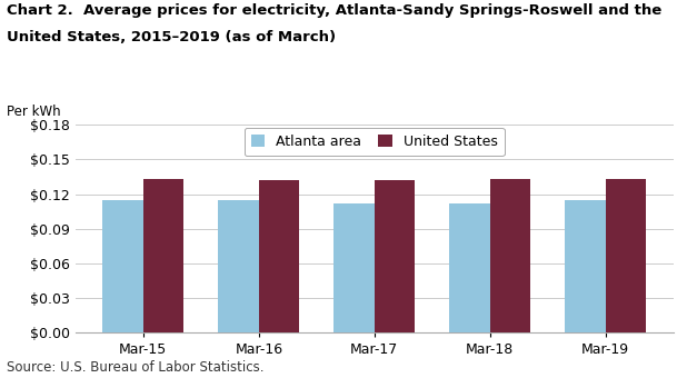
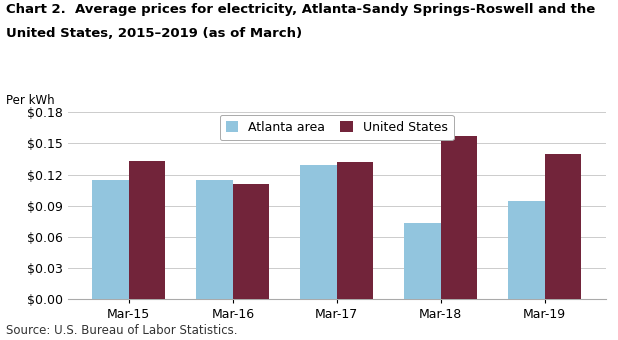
United States/Mar-16: $0.132 -> $0.111
Atlanta area/Mar-17: $0.112 -> $0.129
Atlanta area/Mar-18: $0.112 -> $0.073
United States/Mar-18: $0.133 -> $0.157
Atlanta area/Mar-19: $0.115 -> $0.095
United States/Mar-19: $0.133 -> $0.140
